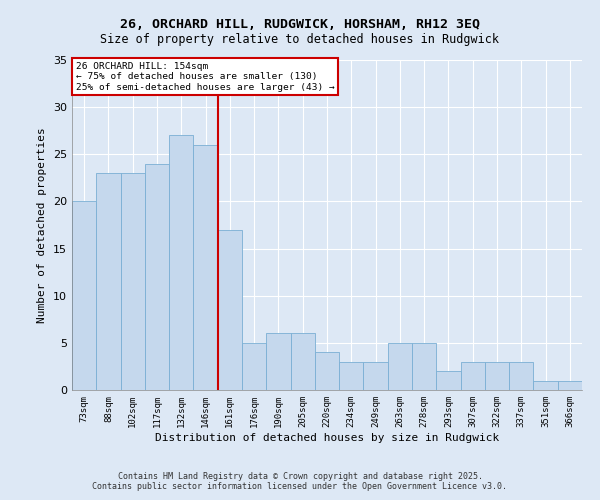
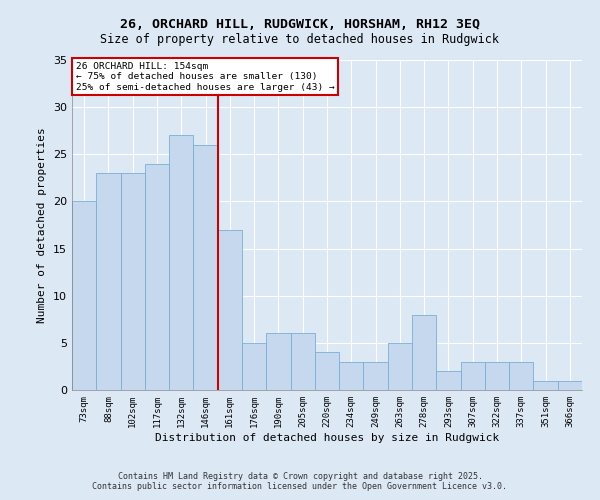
278sqm: 5 -> 8
